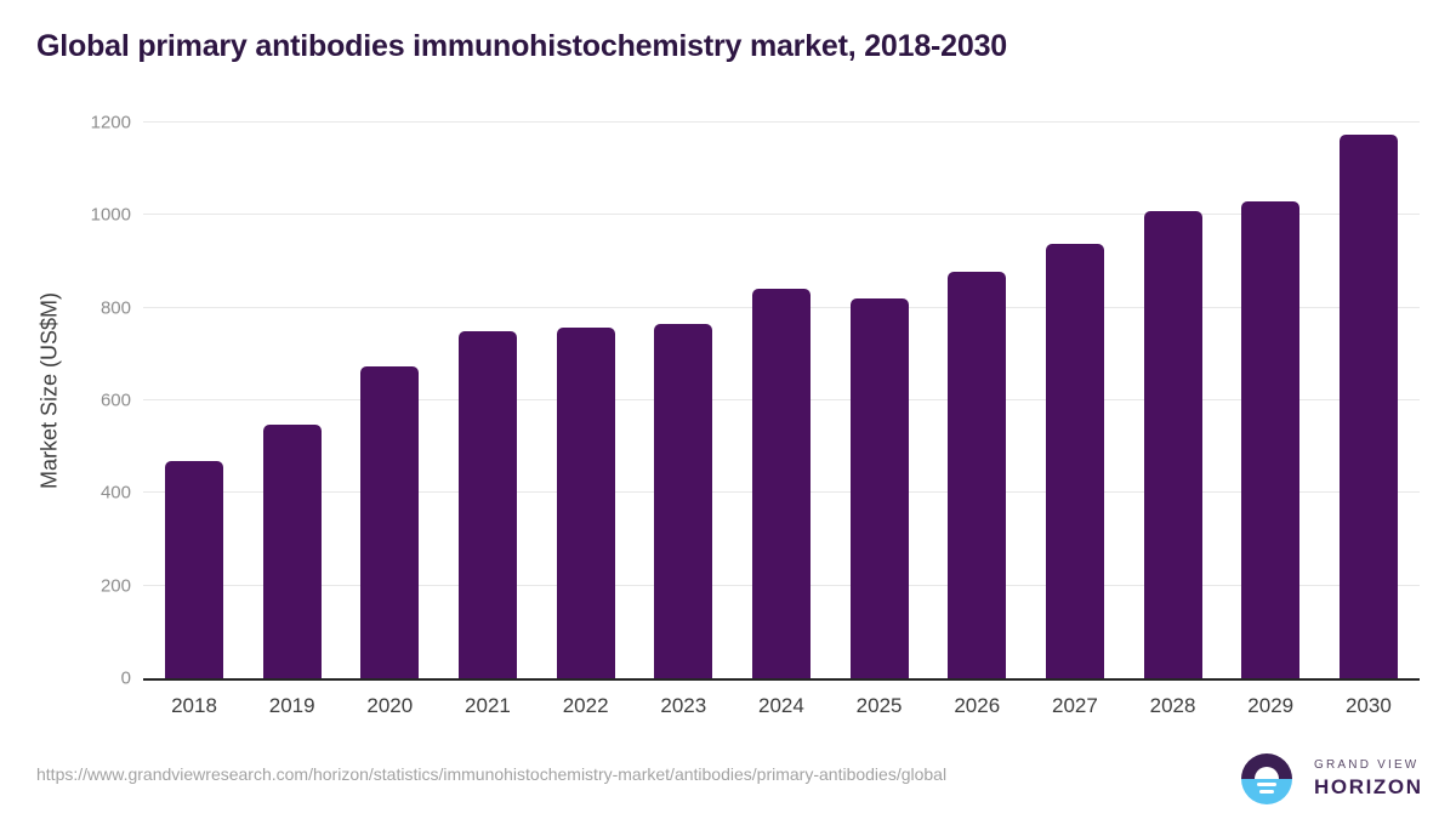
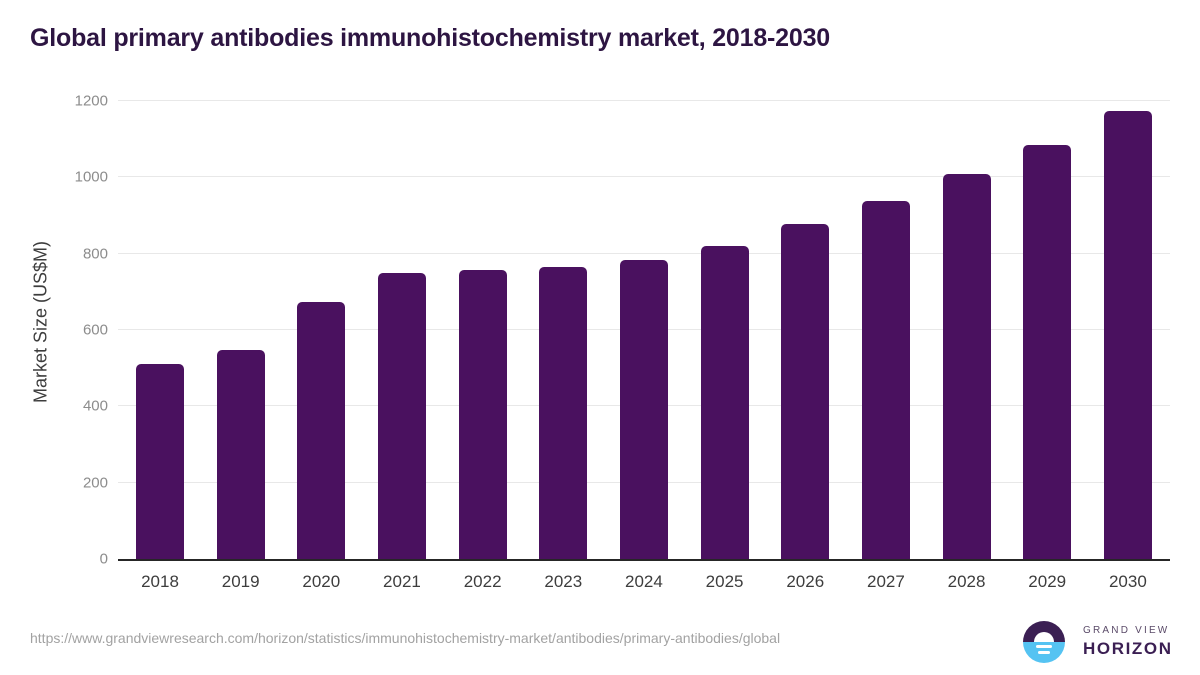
2018: 470 -> 510
2024: 840 -> 780
2029: 1030 -> 1090
